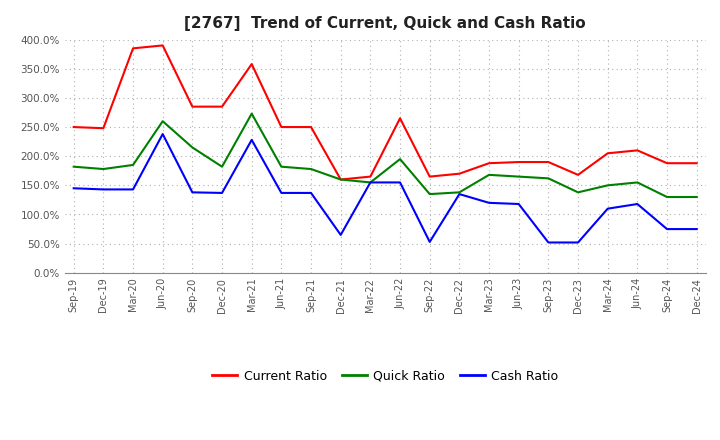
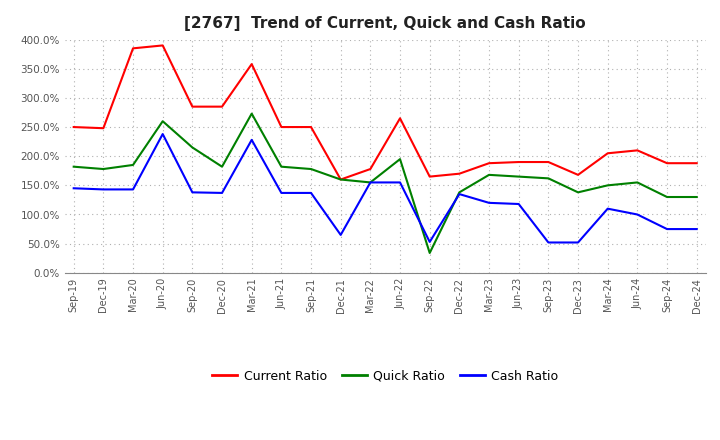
Current Ratio/Mar-22: 165% -> 178%
Quick Ratio/Sep-22: 135% -> 34%
Cash Ratio/Jun-24: 118% -> 100%
